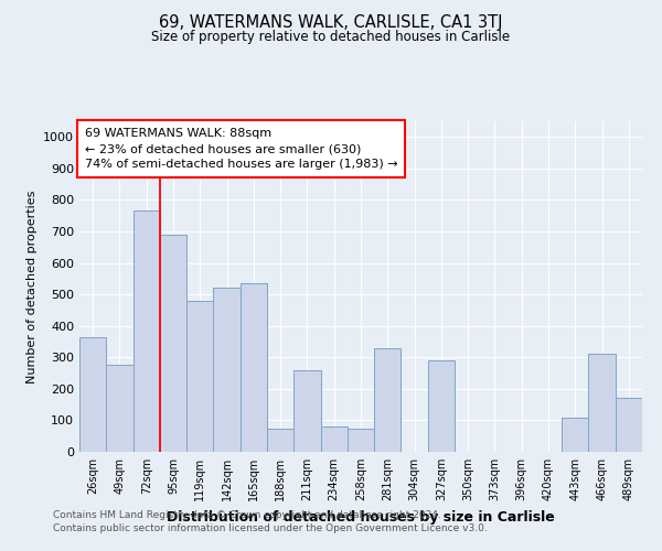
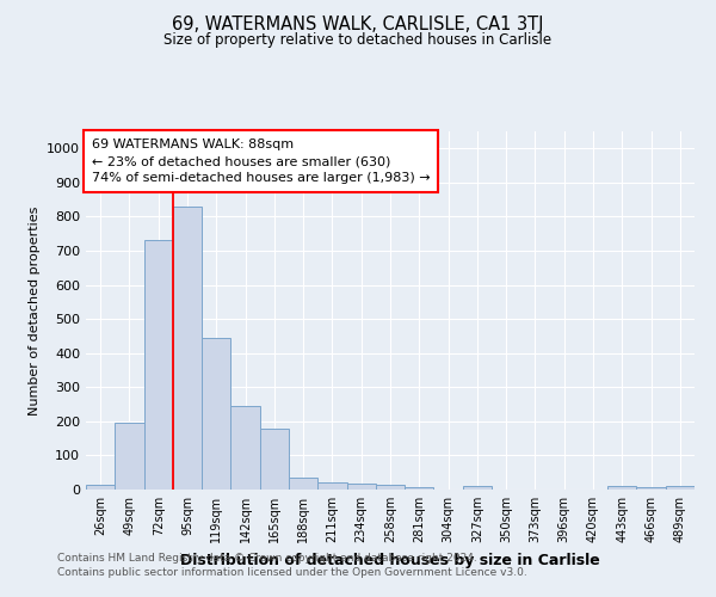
26sqm: 365 -> 15
49sqm: 275 -> 195
72sqm: 765 -> 730
95sqm: 690 -> 830
119sqm: 480 -> 445
142sqm: 520 -> 245
165sqm: 535 -> 180
188sqm: 75 -> 35
211sqm: 260 -> 22
234sqm: 80 -> 17
258sqm: 75 -> 13
281sqm: 330 -> 7
327sqm: 290 -> 10
443sqm: 110 -> 10
466sqm: 310 -> 7
489sqm: 170 -> 10
